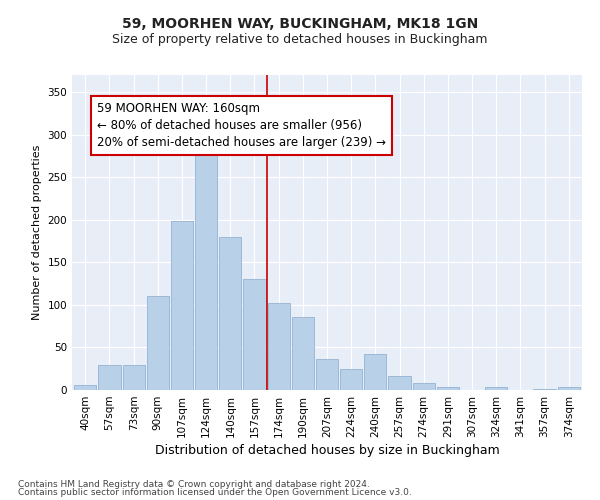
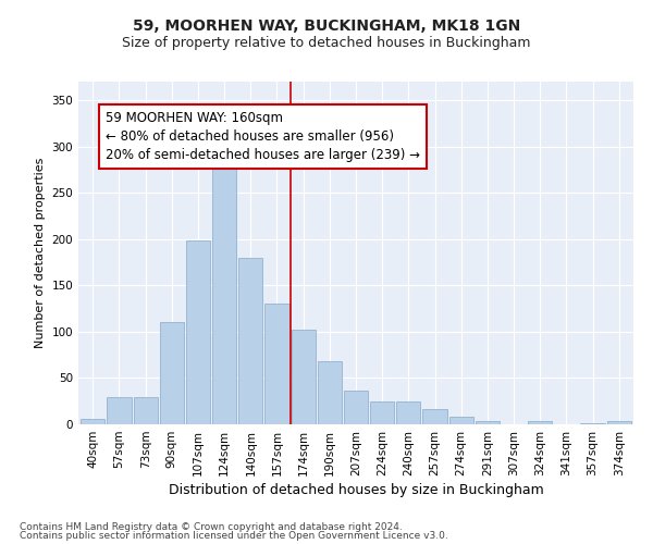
190sqm: 86 -> 68
240sqm: 42 -> 25
